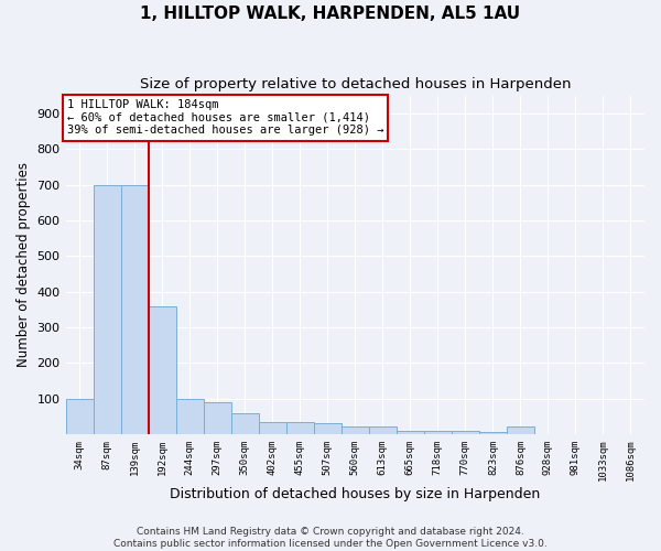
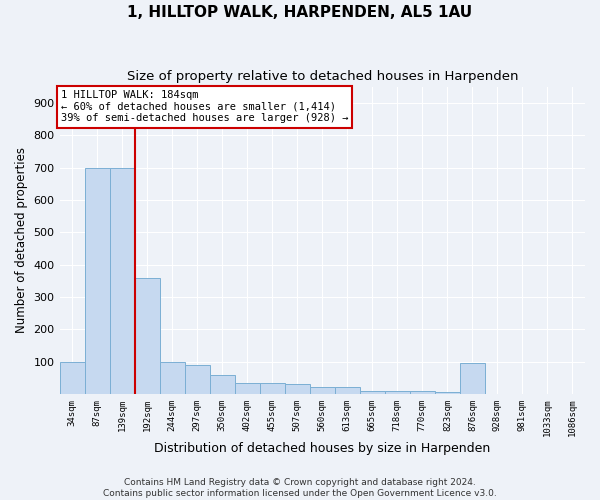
876sqm: 20 -> 95
